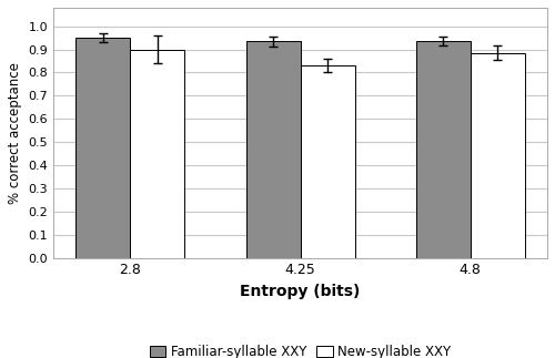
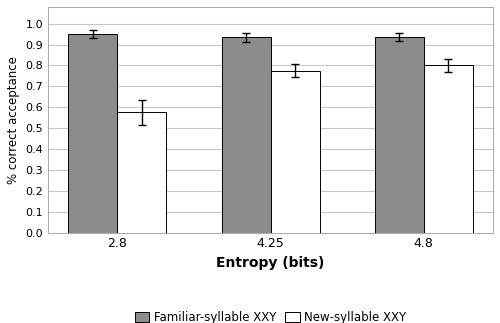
New-syllable XXY/2.8: 0.900 -> 0.575
New-syllable XXY/4.25: 0.830 -> 0.775
New-syllable XXY/4.8: 0.885 -> 0.800
